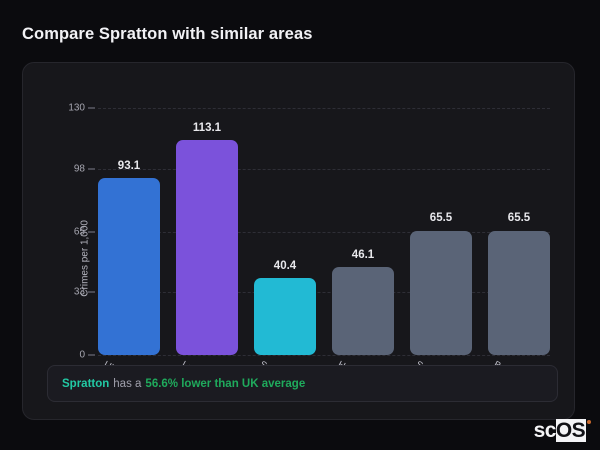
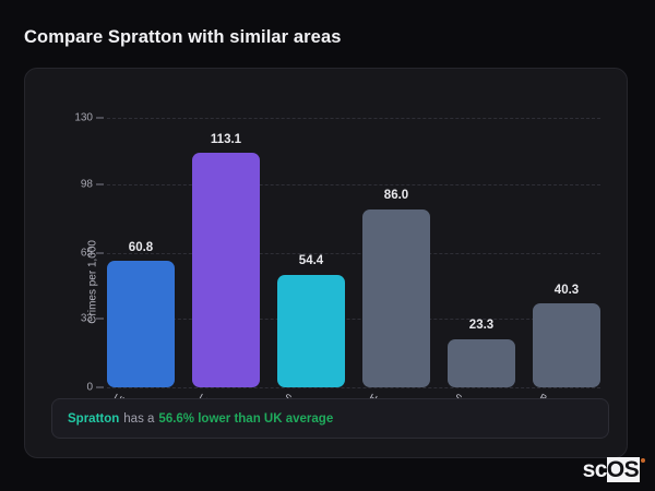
UK Average: 93.1 -> 60.8
Spratton: 40.4 -> 54.4
Hambrook a…: 46.1 -> 86.0
Sarratt: 65.5 -> 23.3
Badshot Lea: 65.5 -> 40.3
